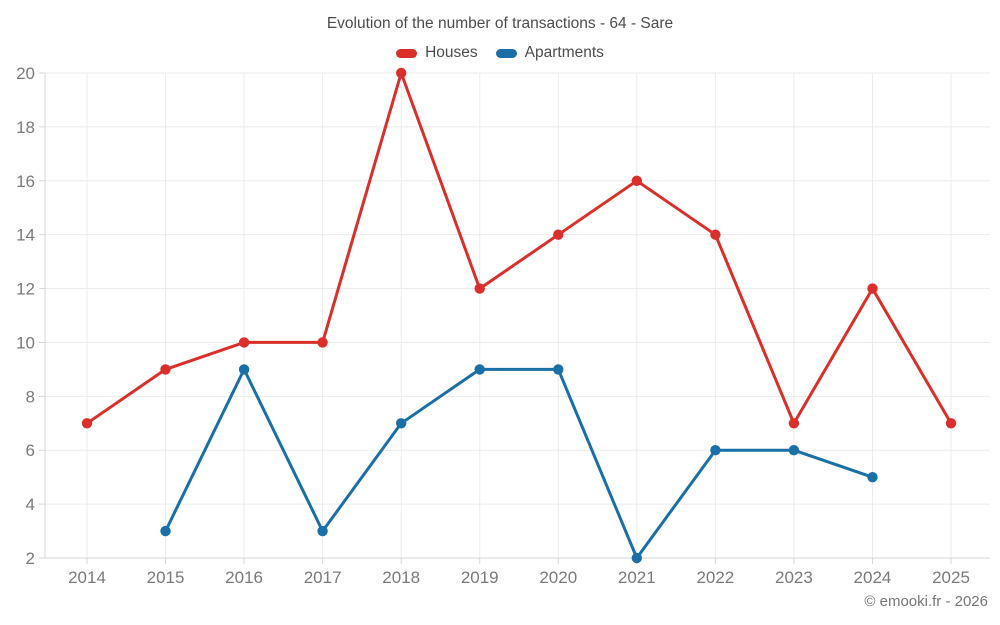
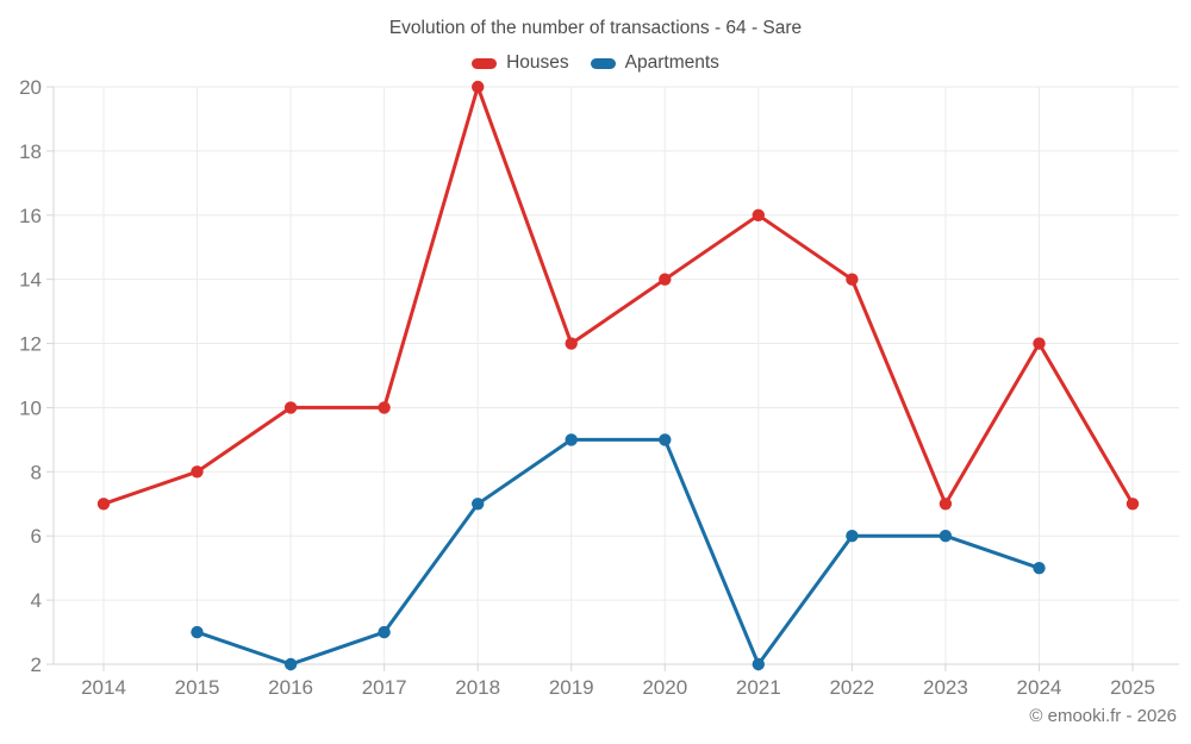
Houses/2015: 9 -> 8
Apartments/2016: 9 -> 2
